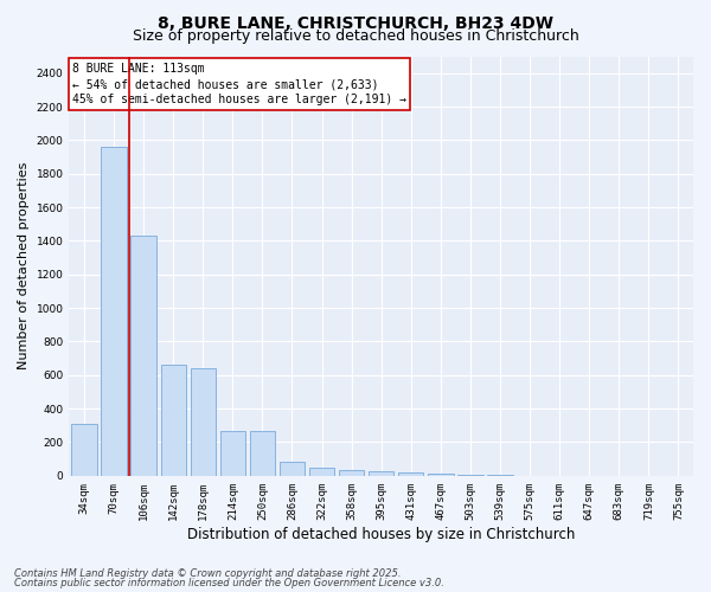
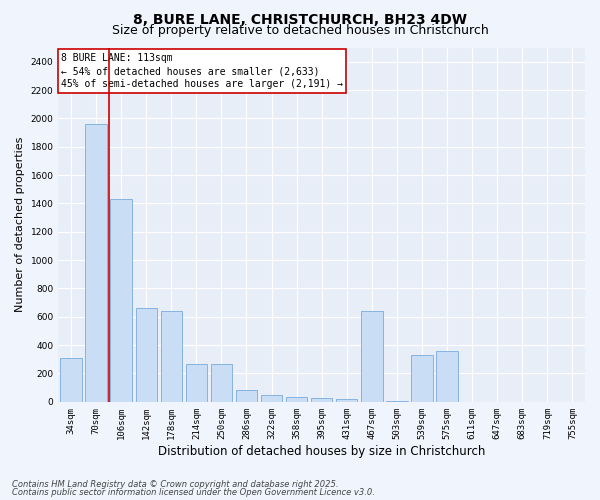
467sqm: 20 -> 640
539sqm: 0 -> 330
575sqm: 0 -> 360
